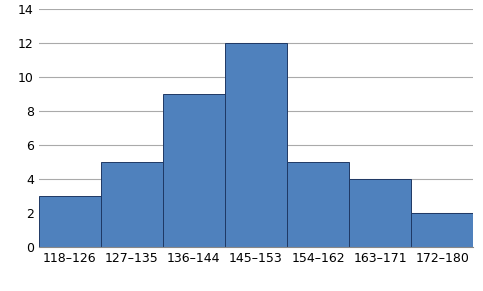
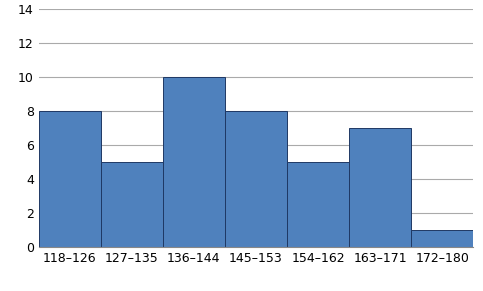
118–126: 3 -> 8
136–144: 9 -> 10
145–153: 12 -> 8
163–171: 4 -> 7
172–180: 2 -> 1
